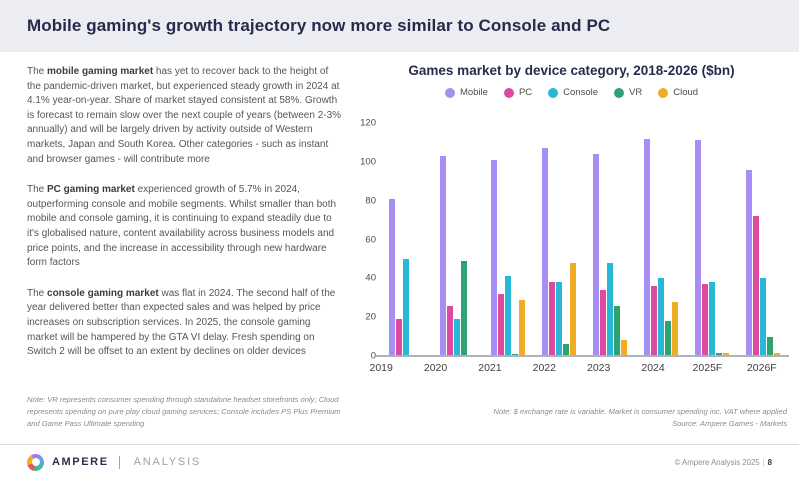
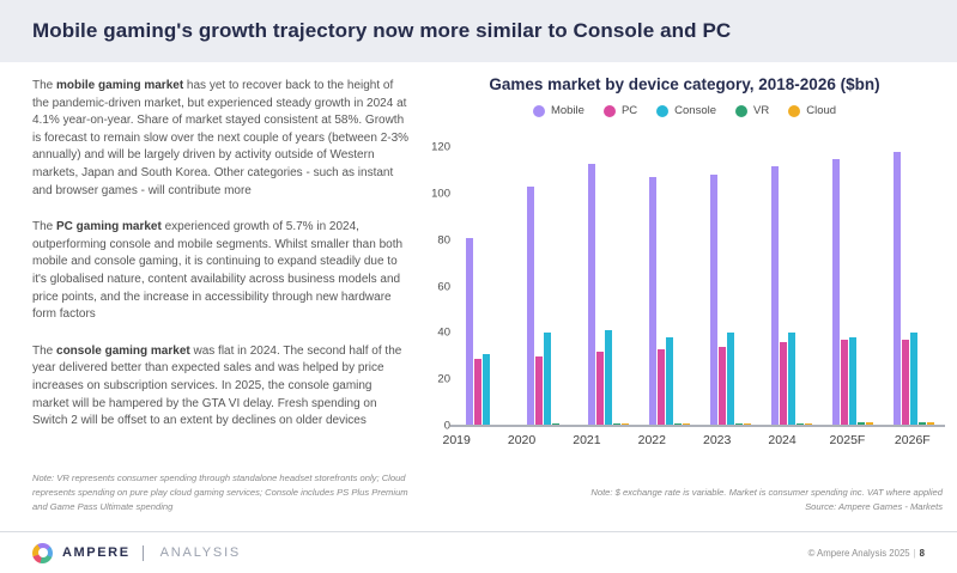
PC/2019: 19 -> 29
Console/2019: 50 -> 31
PC/2020: 26 -> 30
Console/2020: 19 -> 40
VR/2020: 49 -> 1
Mobile/2021: 101 -> 113
Cloud/2021: 29 -> 1
PC/2022: 38 -> 33
VR/2022: 6 -> 1
Cloud/2022: 48 -> 1
Mobile/2023: 104 -> 108
Console/2023: 48 -> 40
VR/2023: 26 -> 1
Cloud/2023: 8 -> 1
VR/2024: 18 -> 1
Cloud/2024: 28 -> 1
Mobile/2025F: 111 -> 115
Mobile/2026F: 96 -> 118
PC/2026F: 72 -> 37
VR/2026F: 10 -> 1
